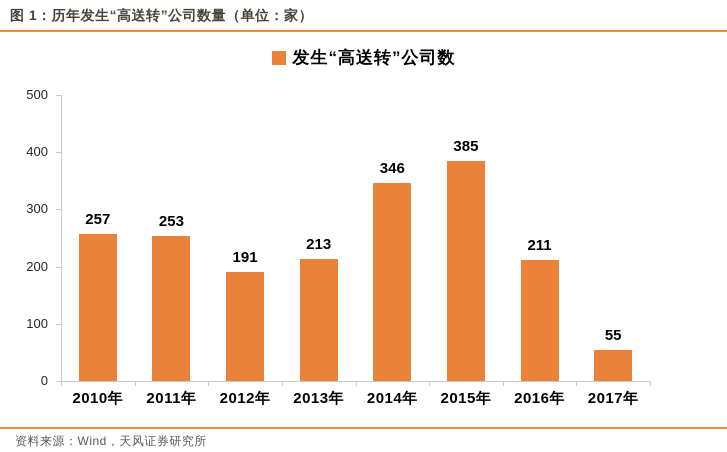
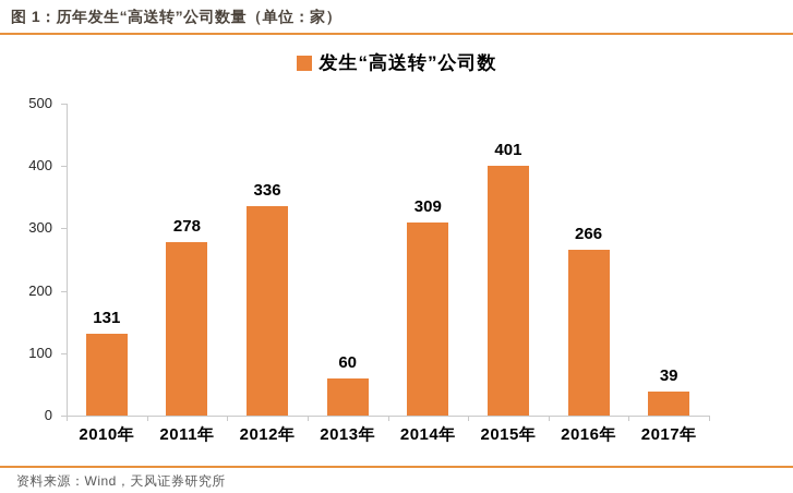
2010年: 257 -> 131
2011年: 253 -> 278
2012年: 191 -> 336
2013年: 213 -> 60
2014年: 346 -> 309
2015年: 385 -> 401
2016年: 211 -> 266
2017年: 55 -> 39
